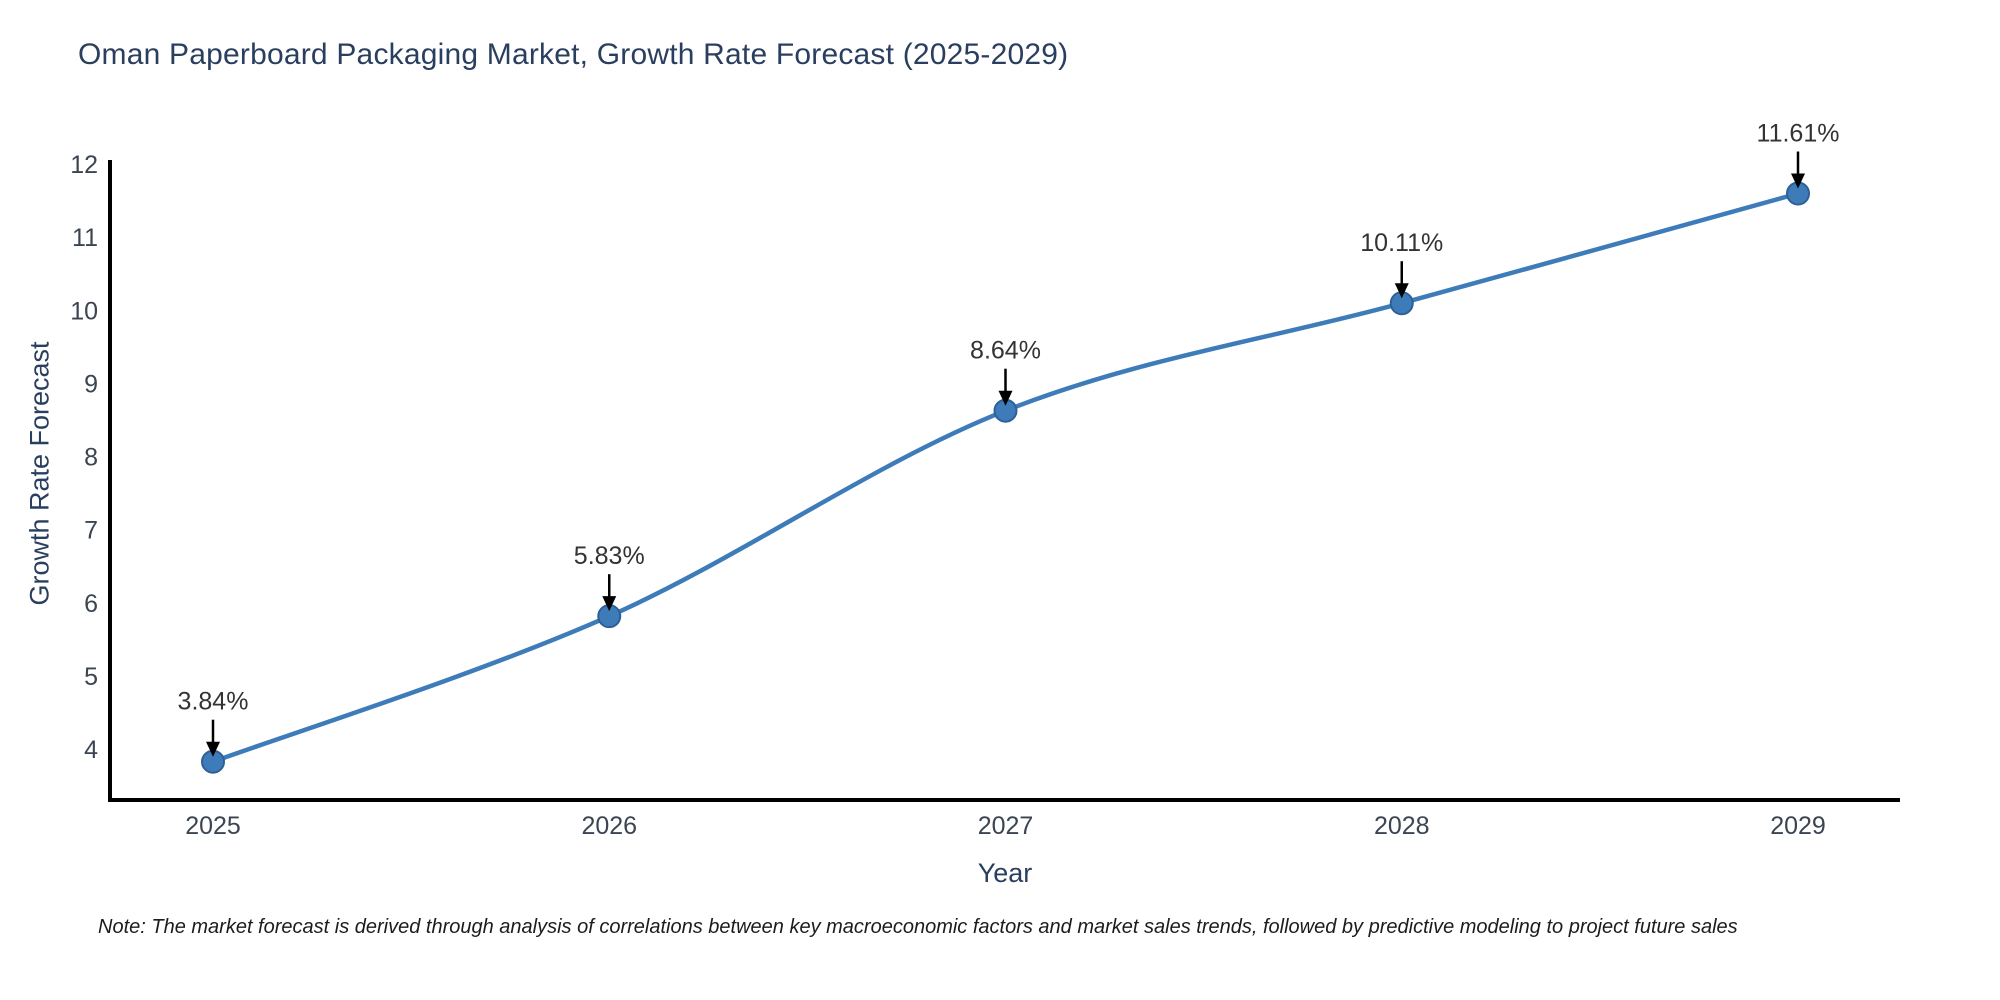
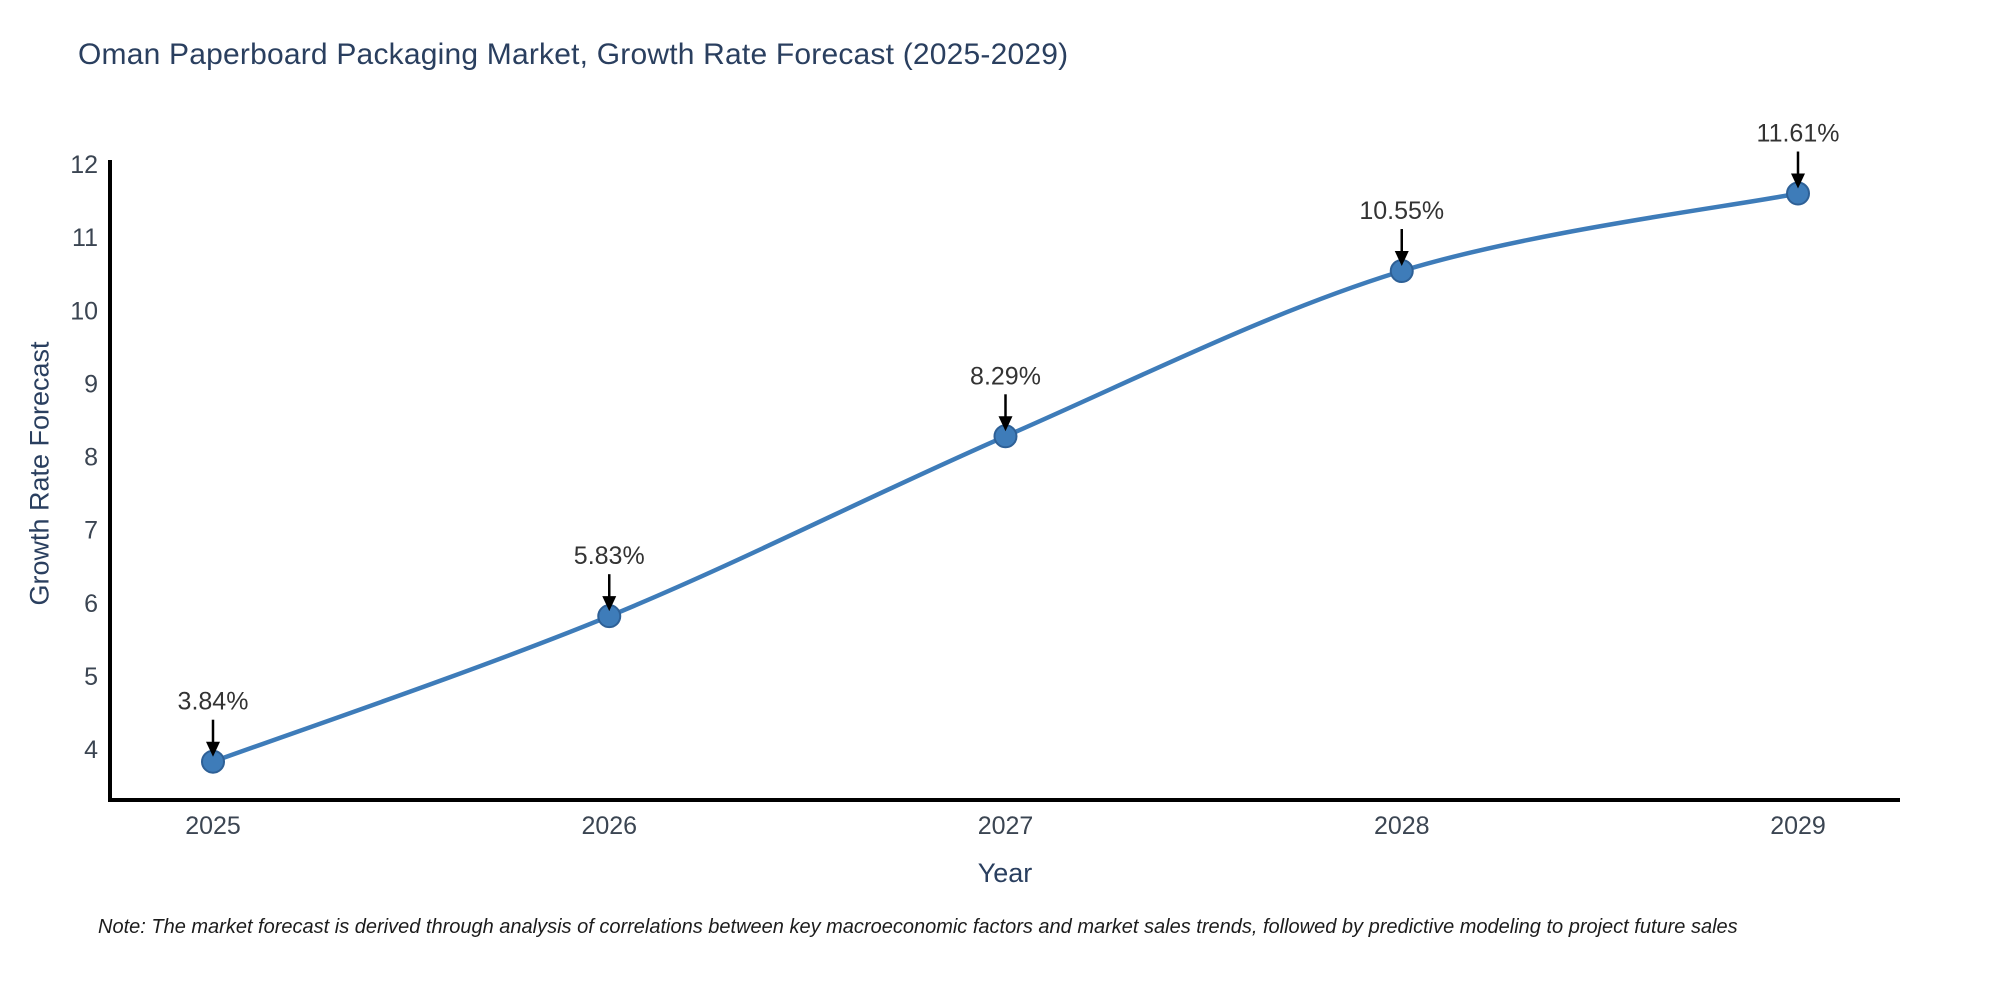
2027: 8.64% -> 8.29%
2028: 10.11% -> 10.55%
